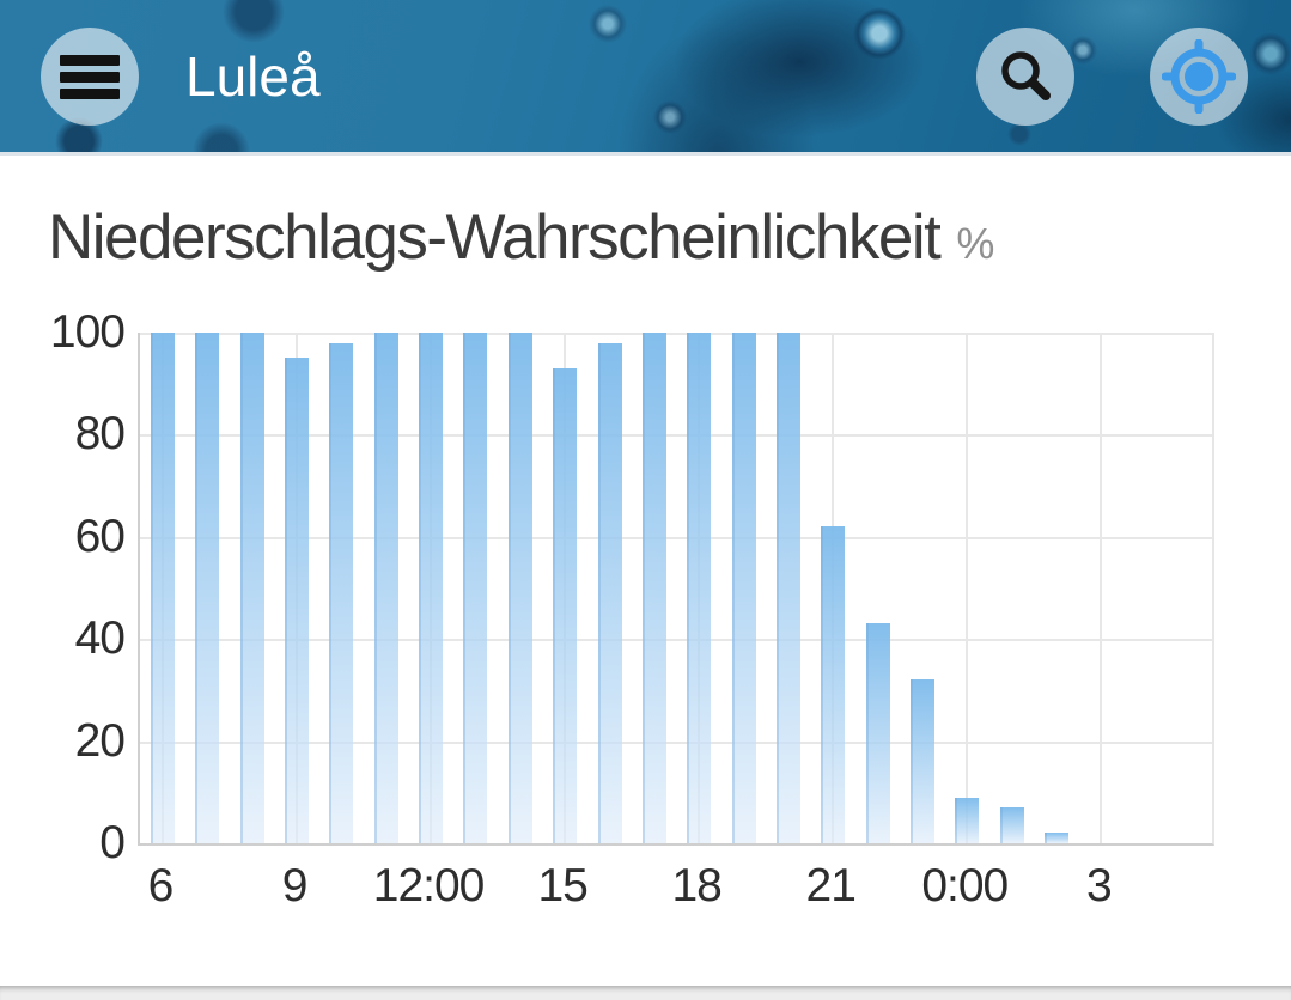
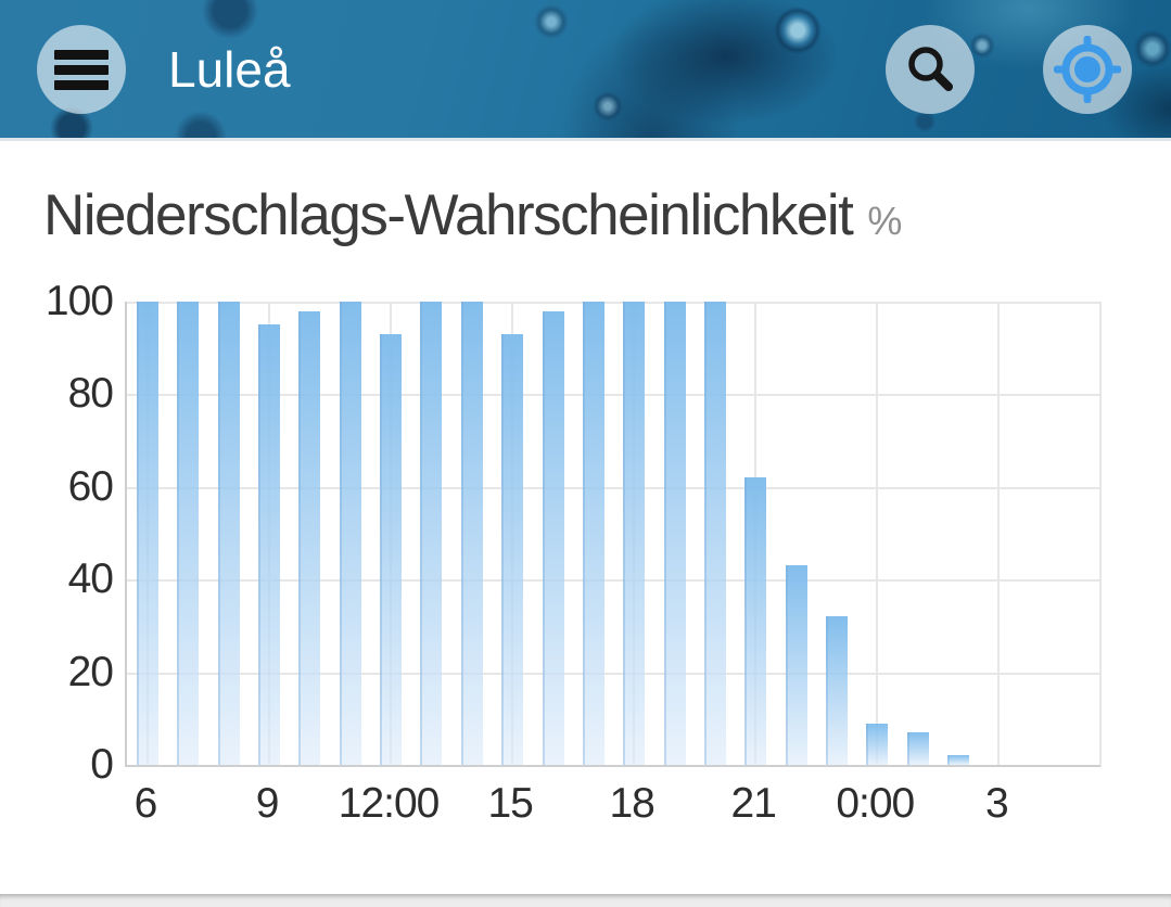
12:00: 100 -> 93
